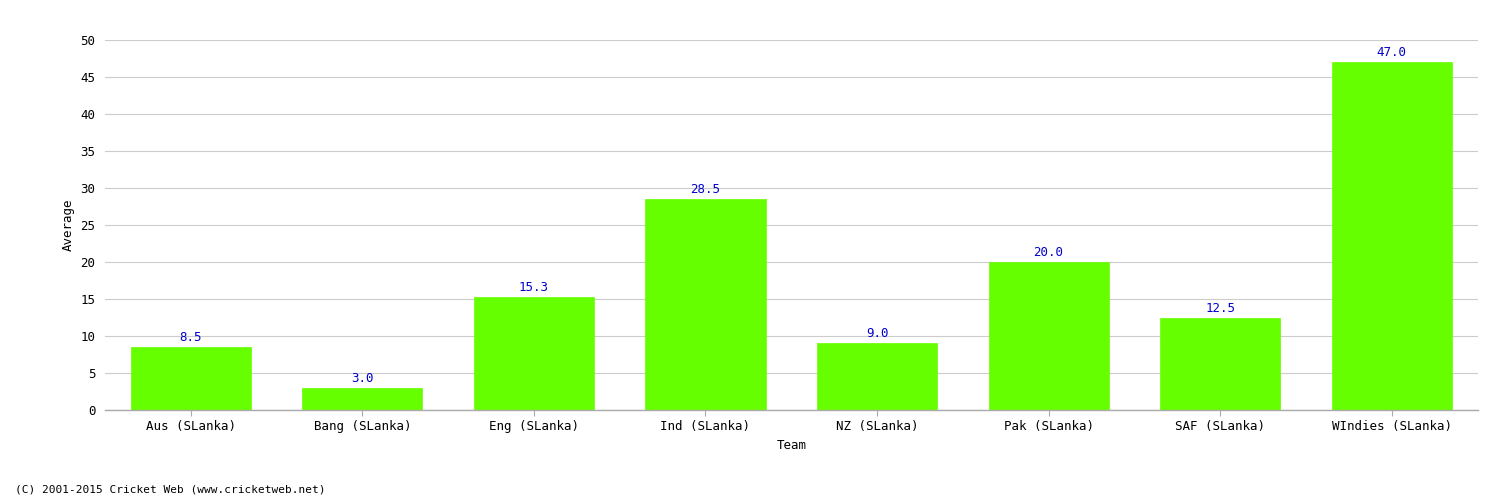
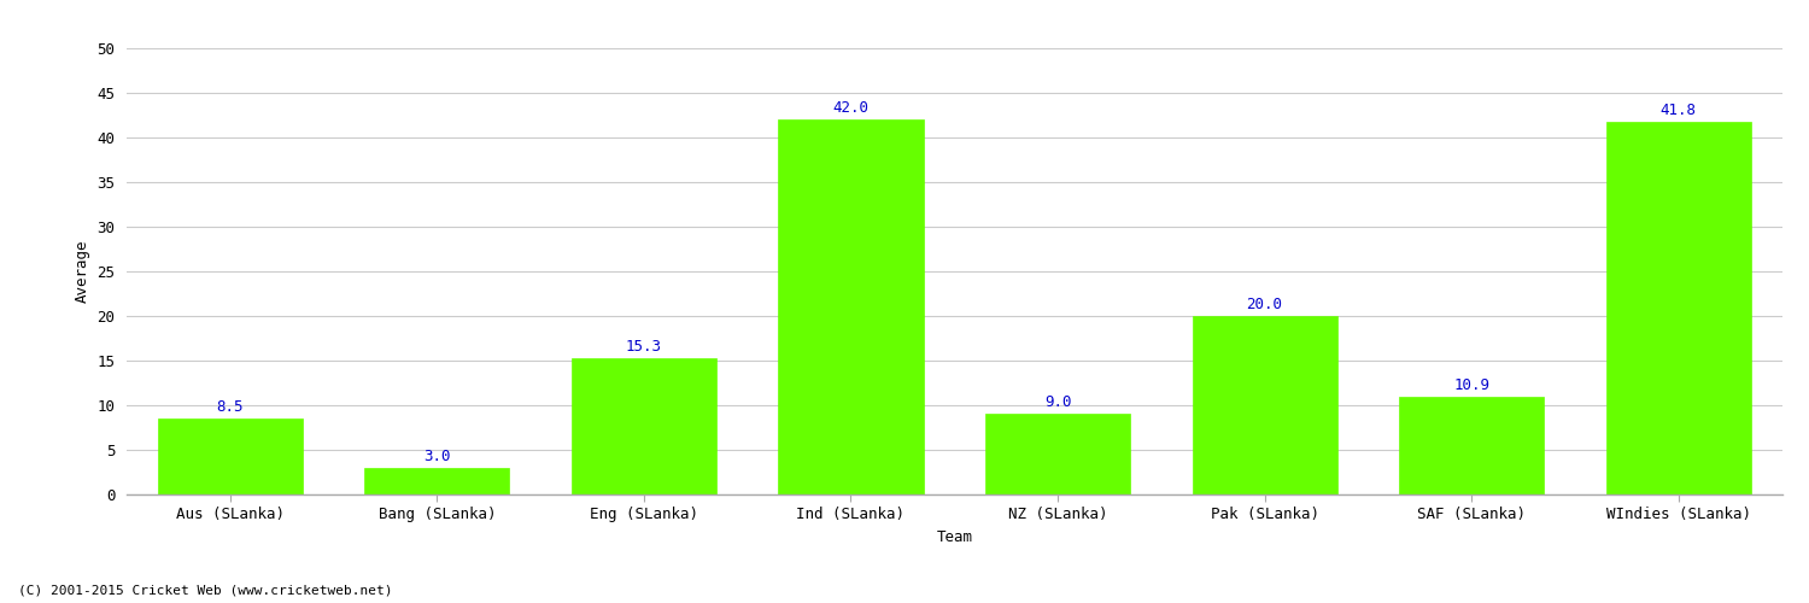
Ind (SLanka): 28.5 -> 42.0
SAF (SLanka): 12.5 -> 10.9
WIndies (SLanka): 47.0 -> 41.8
